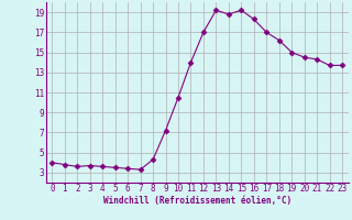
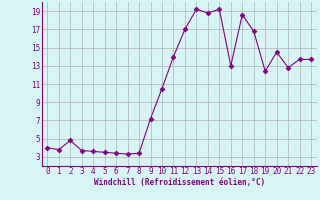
2: 3.6 -> 4.8
8: 4.3 -> 3.4
16: 18.3 -> 13.0
17: 17.0 -> 18.6
18: 16.2 -> 16.8
19: 15.0 -> 12.4
21: 14.3 -> 12.8
